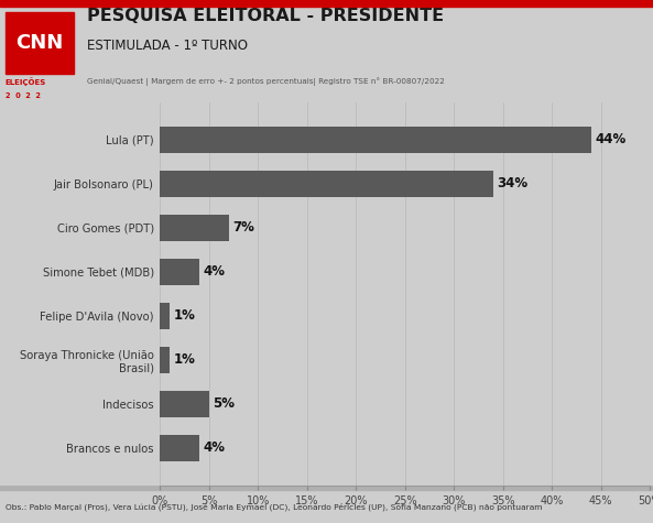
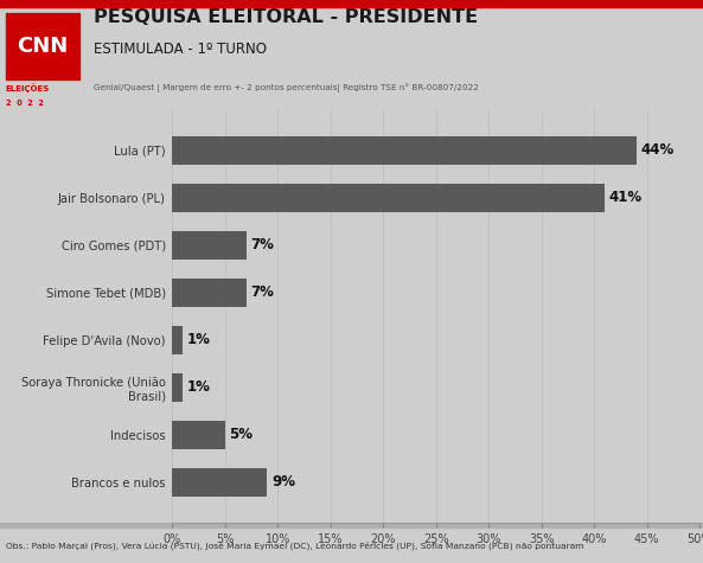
Jair Bolsonaro (PL): 34% -> 41%
Simone Tebet (MDB): 4% -> 7%
Brancos e nulos: 4% -> 9%
